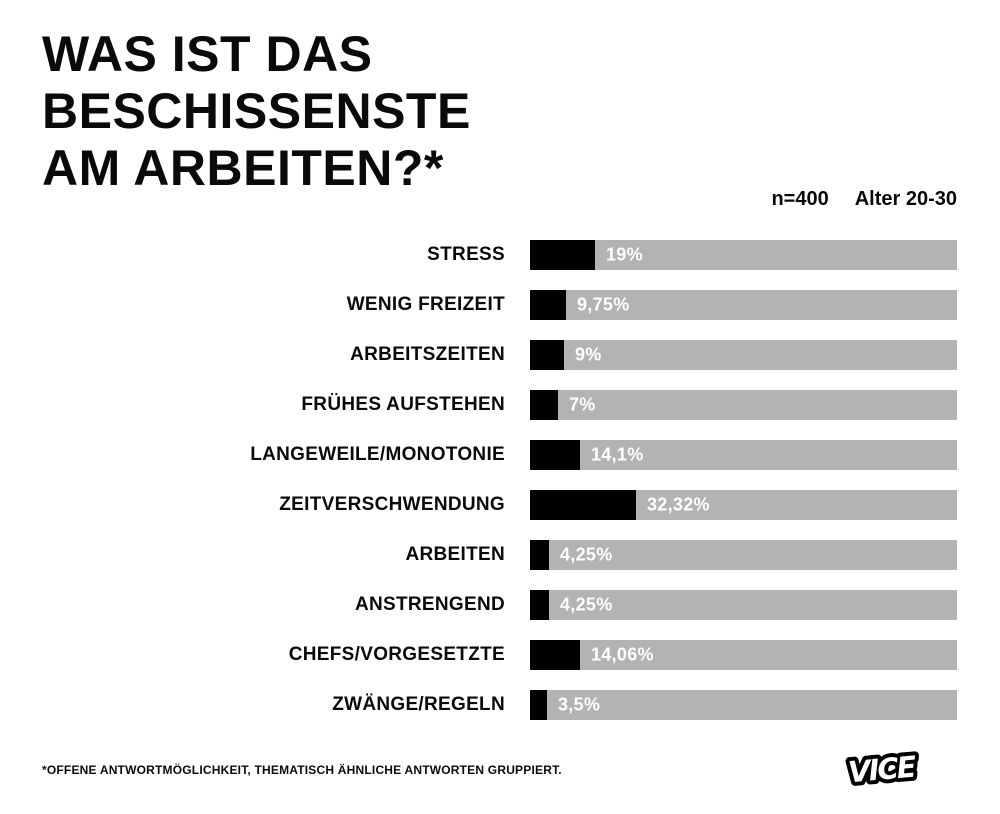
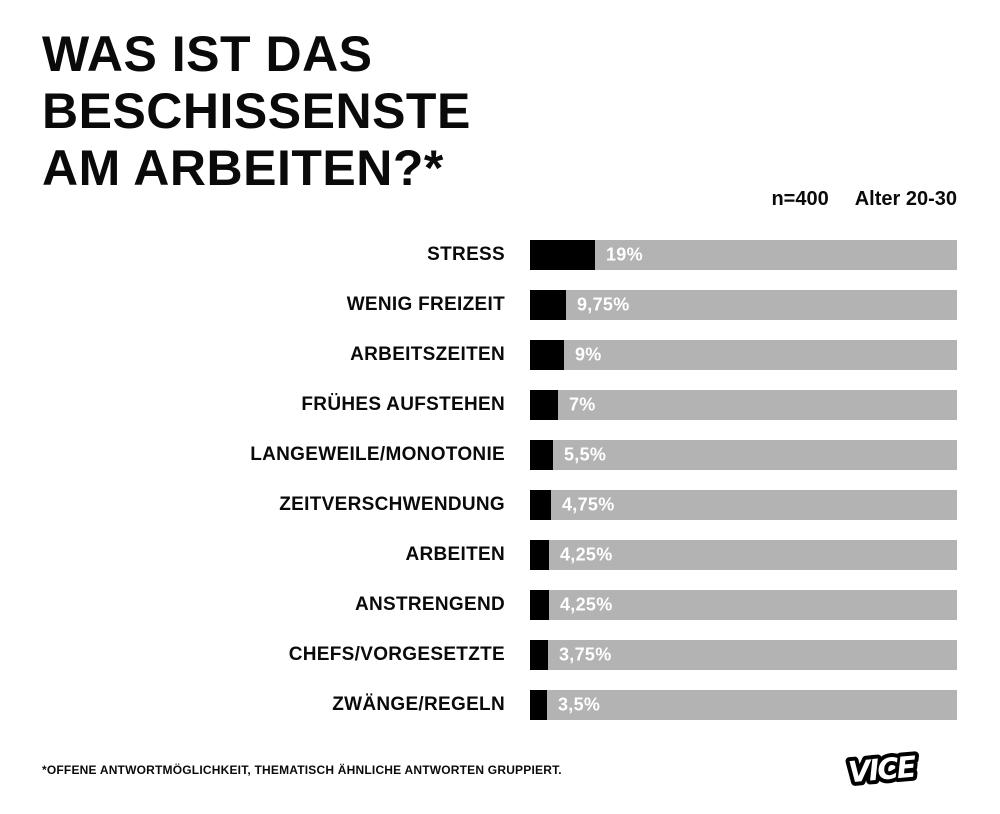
LANGEWEILE/MONOTONIE: 14,1% -> 5,5%
ZEITVERSCHWENDUNG: 32,32% -> 4,75%
CHEFS/VORGESETZTE: 14,06% -> 3,75%
